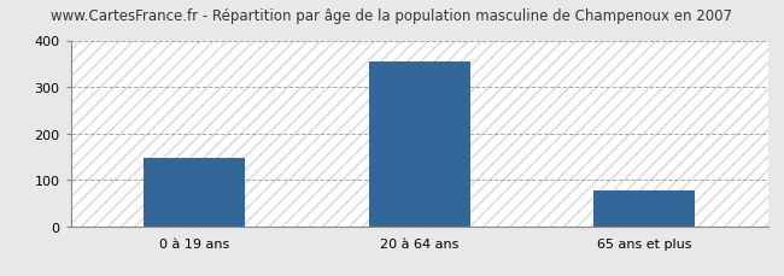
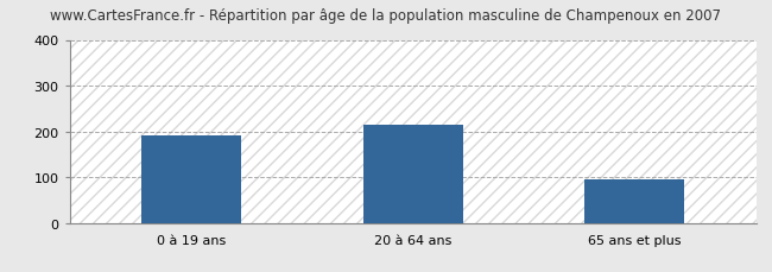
0 à 19 ans: 148 -> 190
20 à 64 ans: 355 -> 215
65 ans et plus: 78 -> 95
